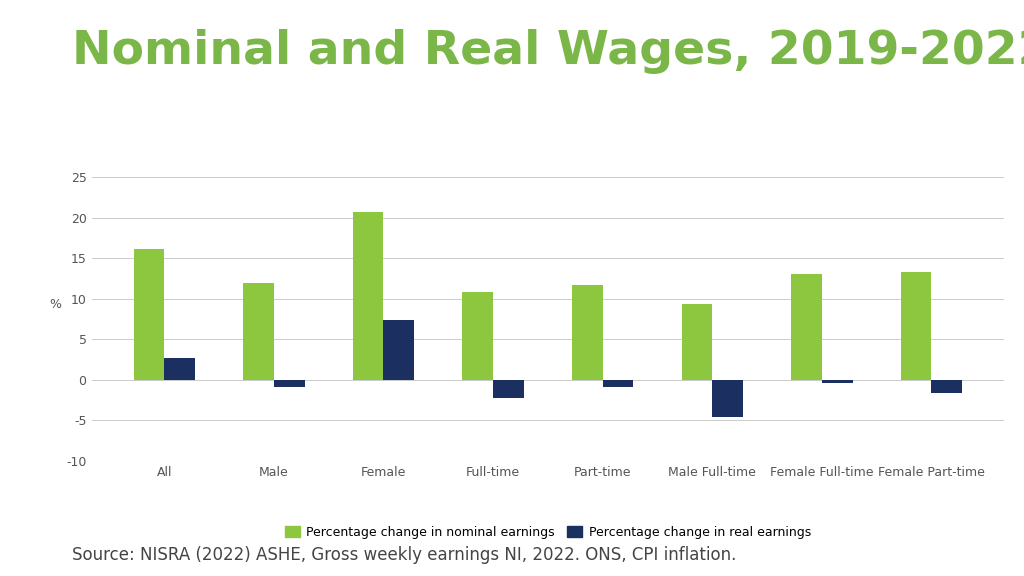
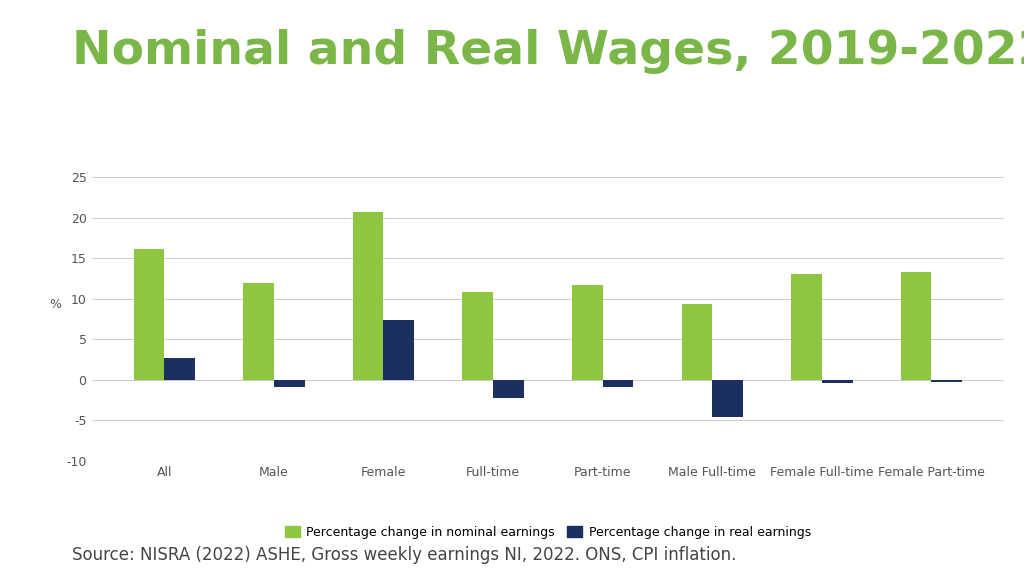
Percentage change in real earnings/Female Part-time: -1.6 -> -0.3
